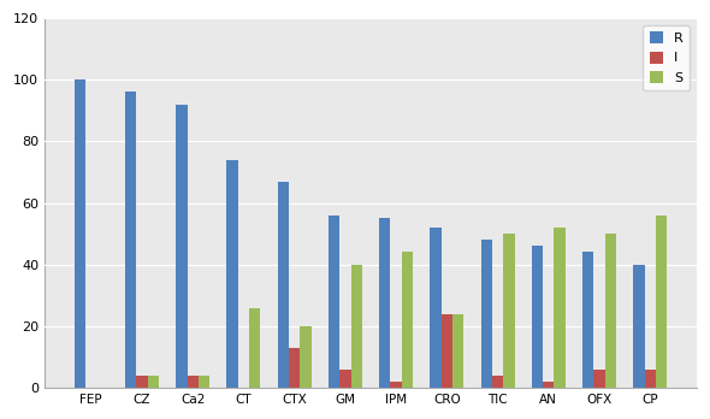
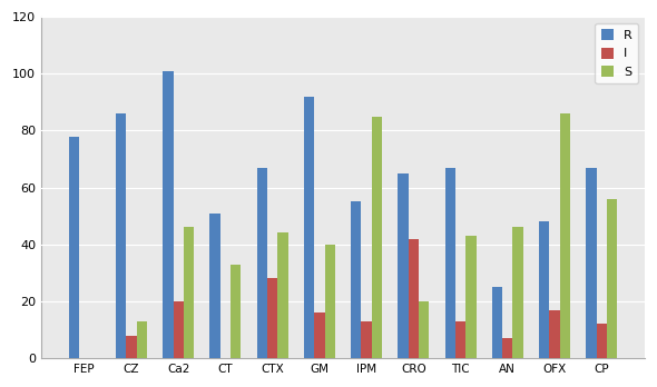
R/FEP: 100 -> 78
R/CZ: 96 -> 86
I/CZ: 4 -> 8
S/CZ: 4 -> 13
R/Ca2: 92 -> 101
I/Ca2: 4 -> 20
S/Ca2: 4 -> 46
R/CT: 74 -> 51
S/CT: 26 -> 33
I/CTX: 13 -> 28
S/CTX: 20 -> 44
R/GM: 56 -> 92
I/GM: 6 -> 16
I/IPM: 2 -> 13
S/IPM: 44 -> 85
R/CRO: 52 -> 65
I/CRO: 24 -> 42
S/CRO: 24 -> 20
R/TIC: 48 -> 67
I/TIC: 4 -> 13
S/TIC: 50 -> 43
R/AN: 46 -> 25
I/AN: 2 -> 7
S/AN: 52 -> 46
R/OFX: 44 -> 48
I/OFX: 6 -> 17
S/OFX: 50 -> 86
R/CP: 40 -> 67
I/CP: 6 -> 12
